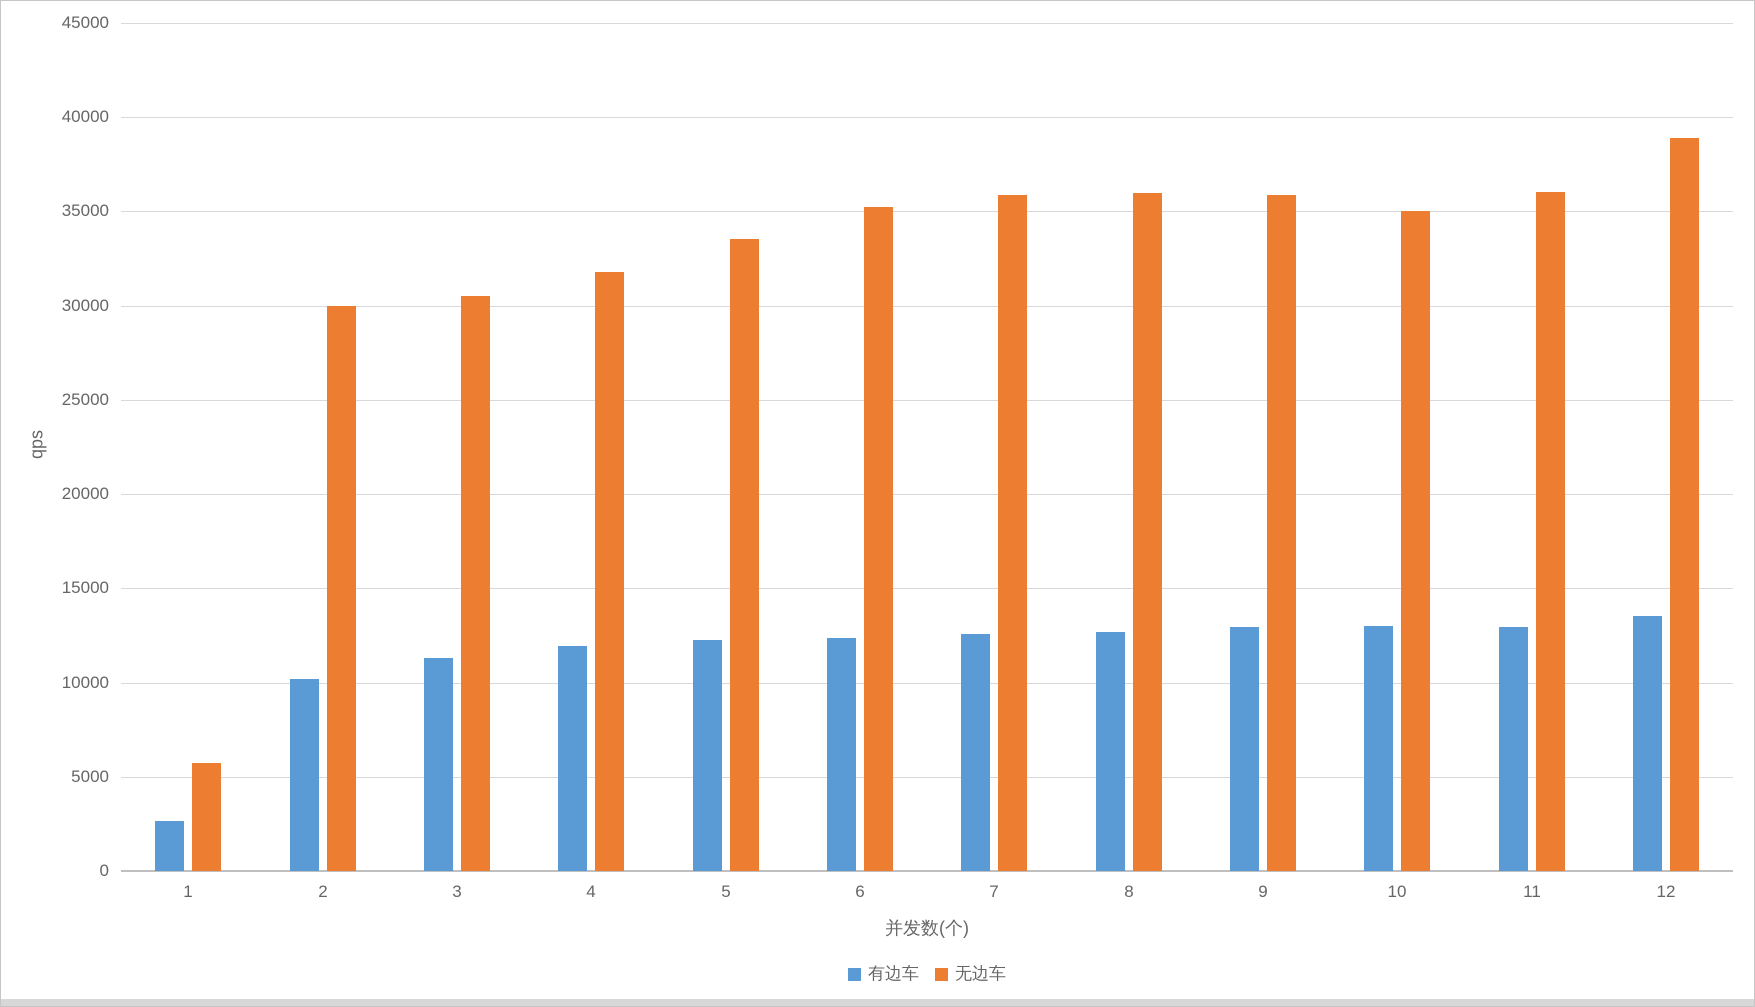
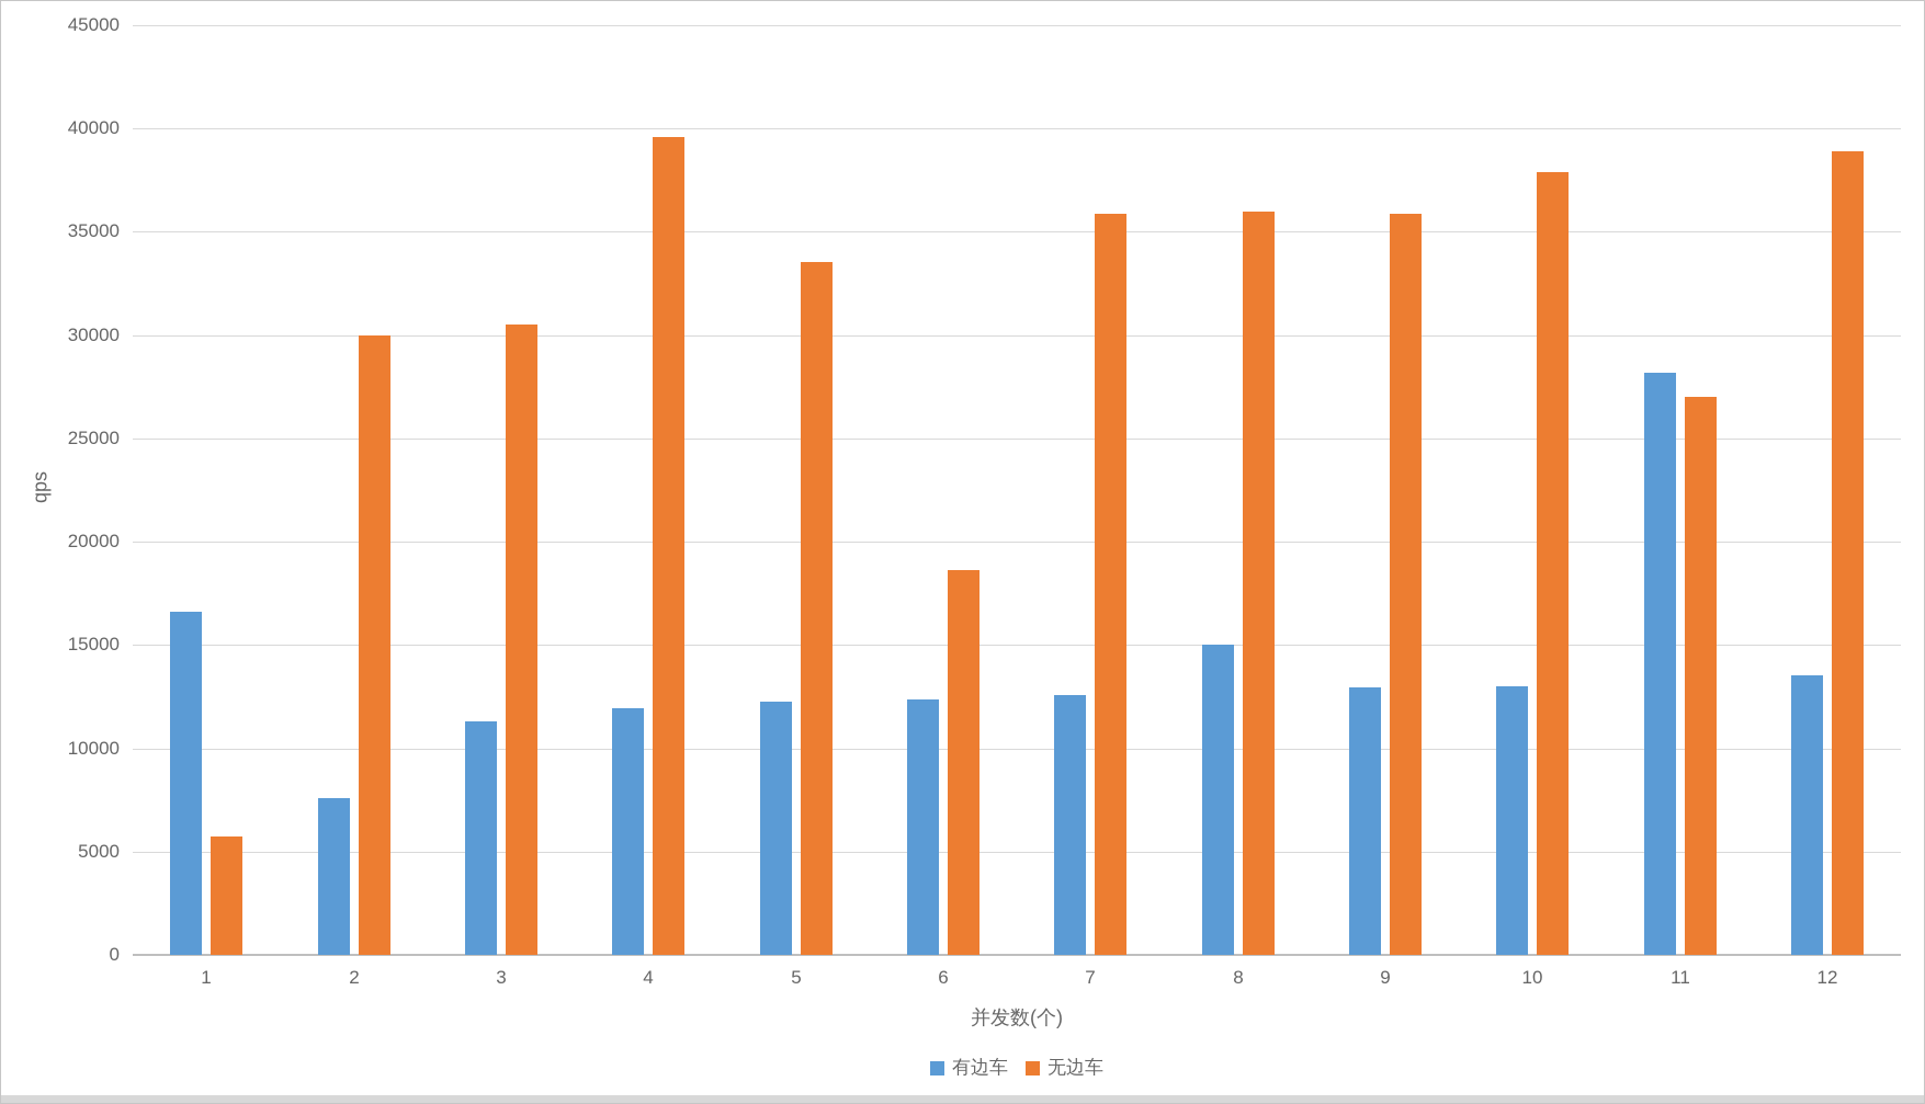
有边车/1: 2600 -> 16600
有边车/2: 10200 -> 7600
无边车/4: 31800 -> 39600
无边车/6: 35200 -> 18600
有边车/8: 12700 -> 15000
无边车/10: 35000 -> 37900
有边车/11: 13000 -> 28200
无边车/11: 36000 -> 27000
